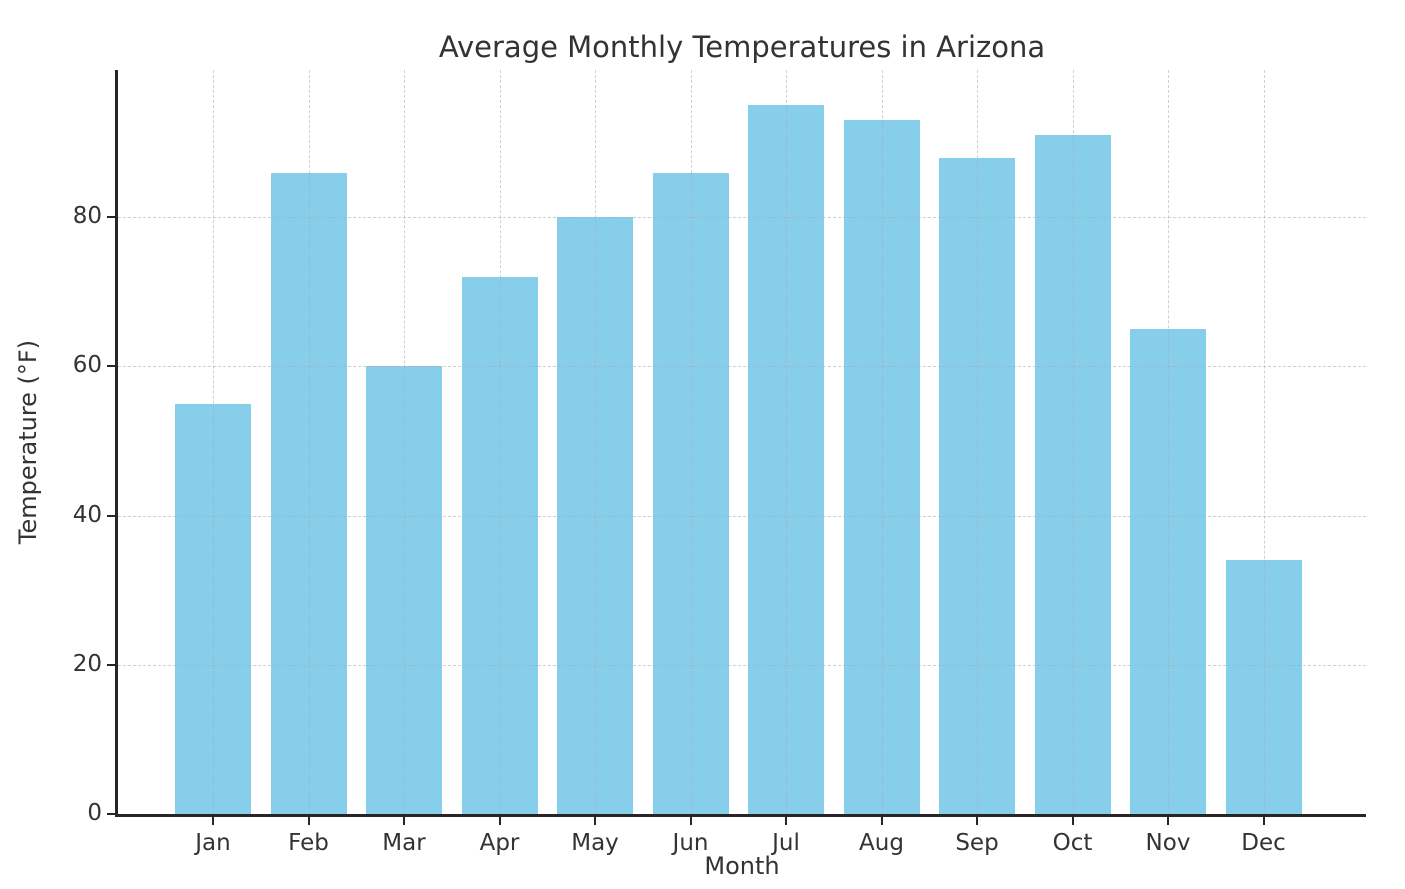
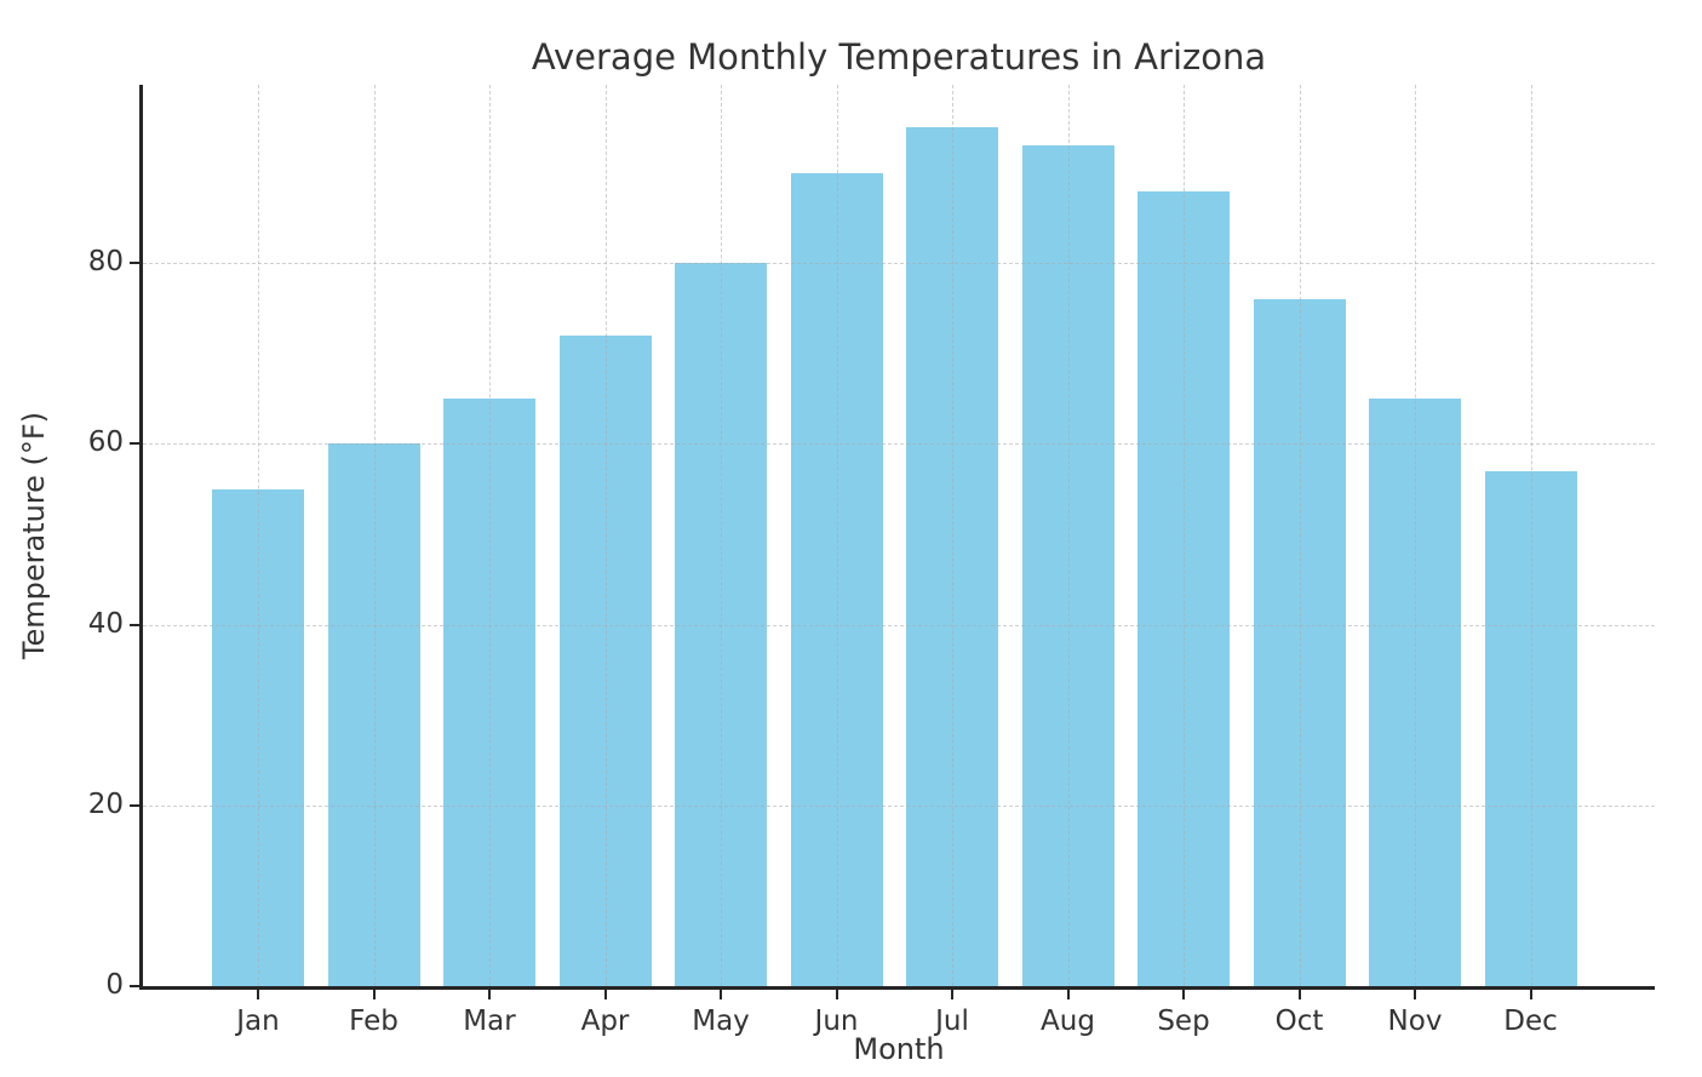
Feb: 86 -> 60
Mar: 60 -> 65
Jun: 86 -> 90
Oct: 91 -> 76
Dec: 34 -> 57
